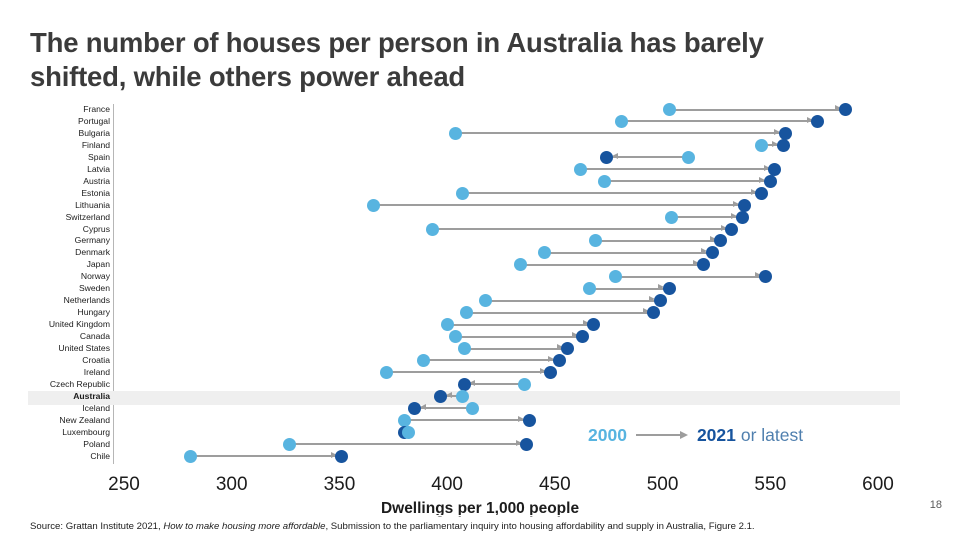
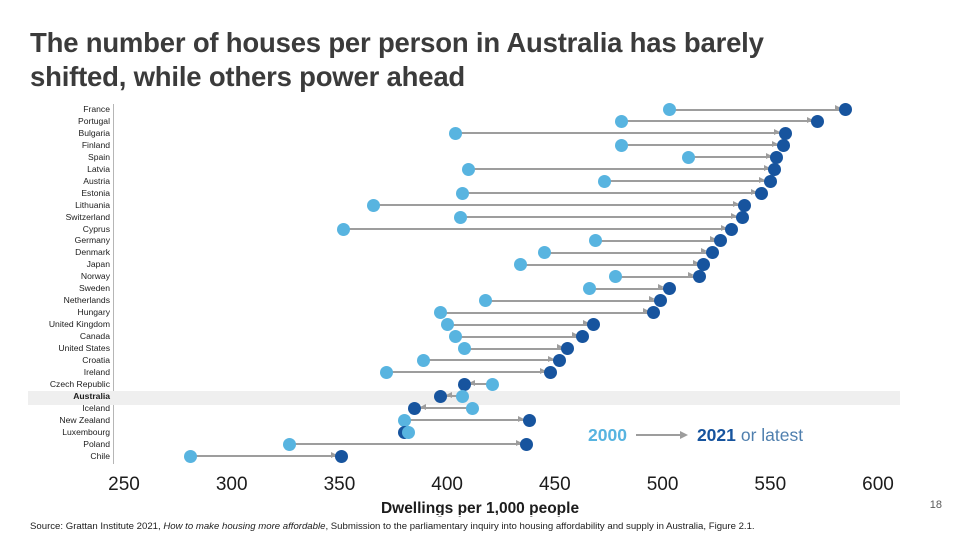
2000/Finland: 546 -> 481
2021 or latest/Spain: 474 -> 553
2000/Latvia: 462 -> 410
2000/Switzerland: 504 -> 406
2000/Cyprus: 393 -> 352
2021 or latest/Norway: 548 -> 517
2000/Hungary: 409 -> 397
2000/Czech Republic: 436 -> 421
